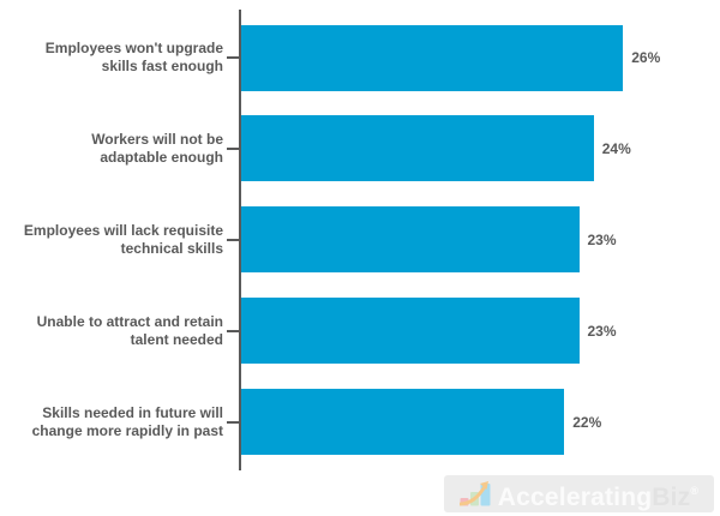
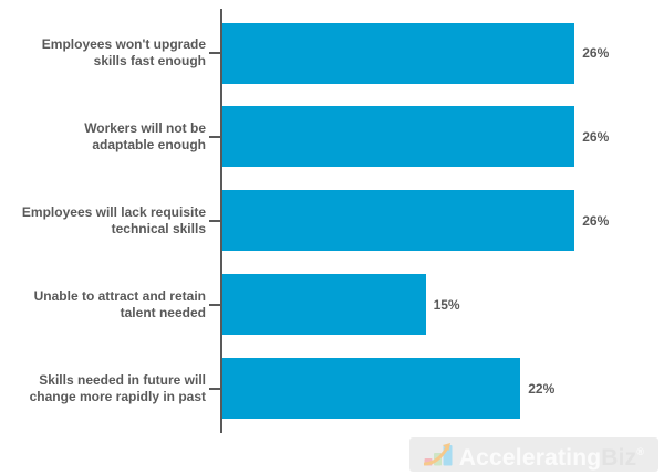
Workers will not be adaptable enough: 24% -> 26%
Employees will lack requisite technical skills: 23% -> 26%
Unable to attract and retain talent needed: 23% -> 15%
